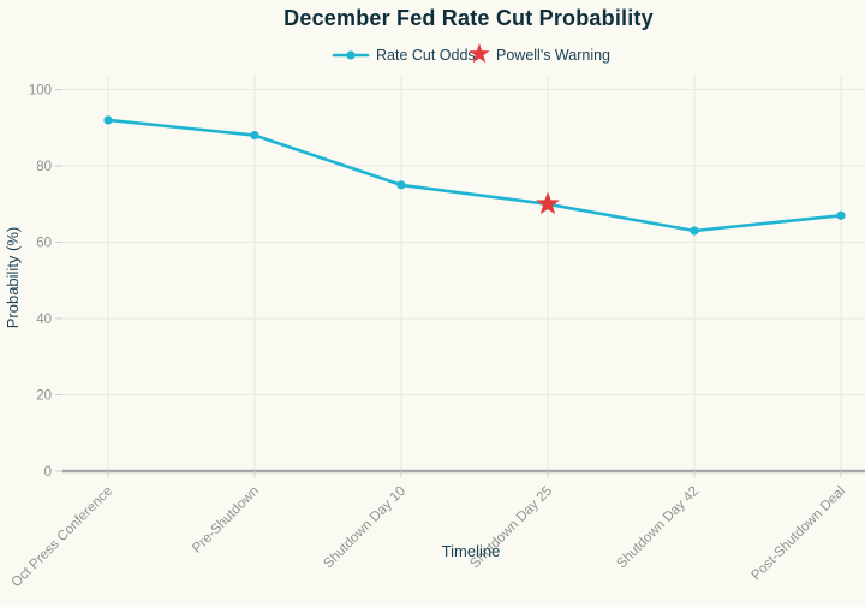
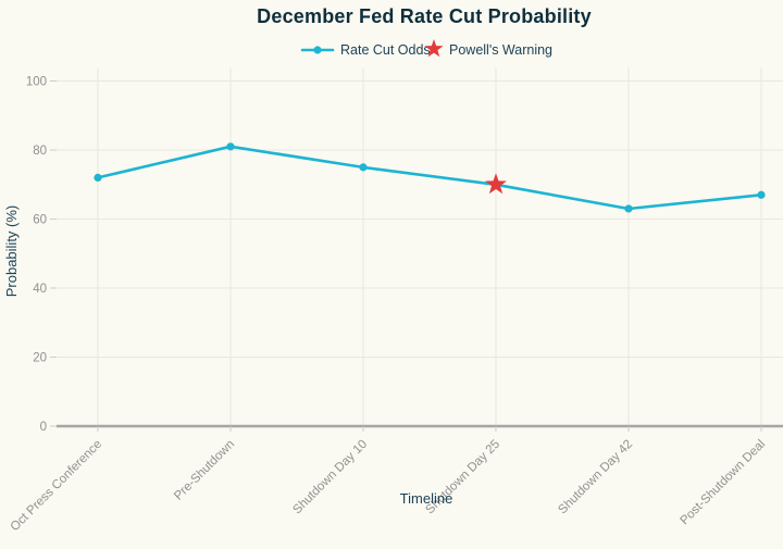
Oct Press Conference: 92 -> 72
Pre-Shutdown: 88 -> 81
